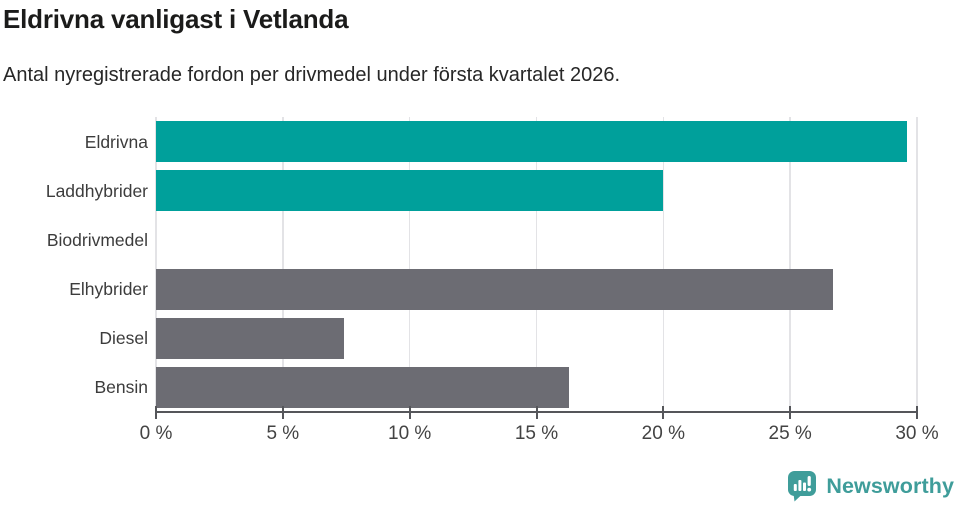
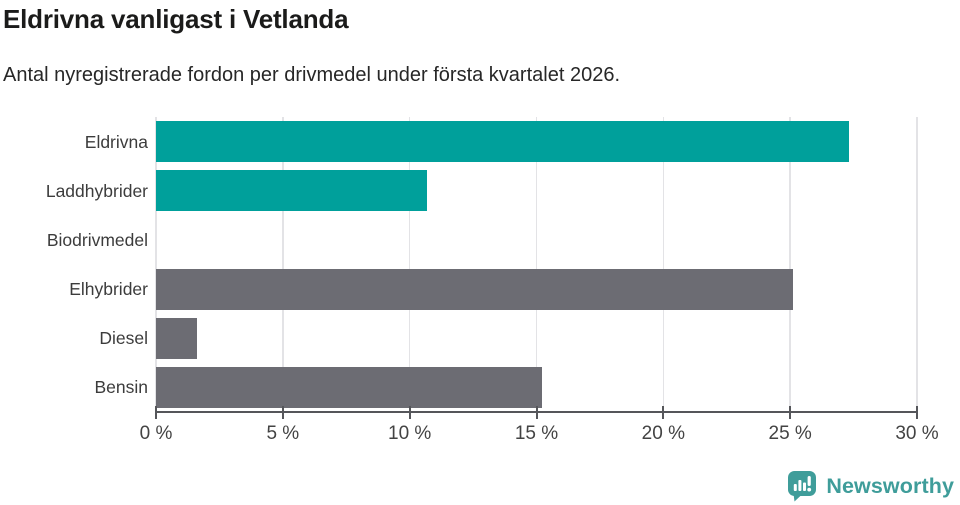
Eldrivna: 29.6% -> 27.3%
Laddhybrider: 20.0% -> 10.7%
Elhybrider: 26.7% -> 25.1%
Diesel: 7.4% -> 1.6%
Bensin: 16.3% -> 15.2%
